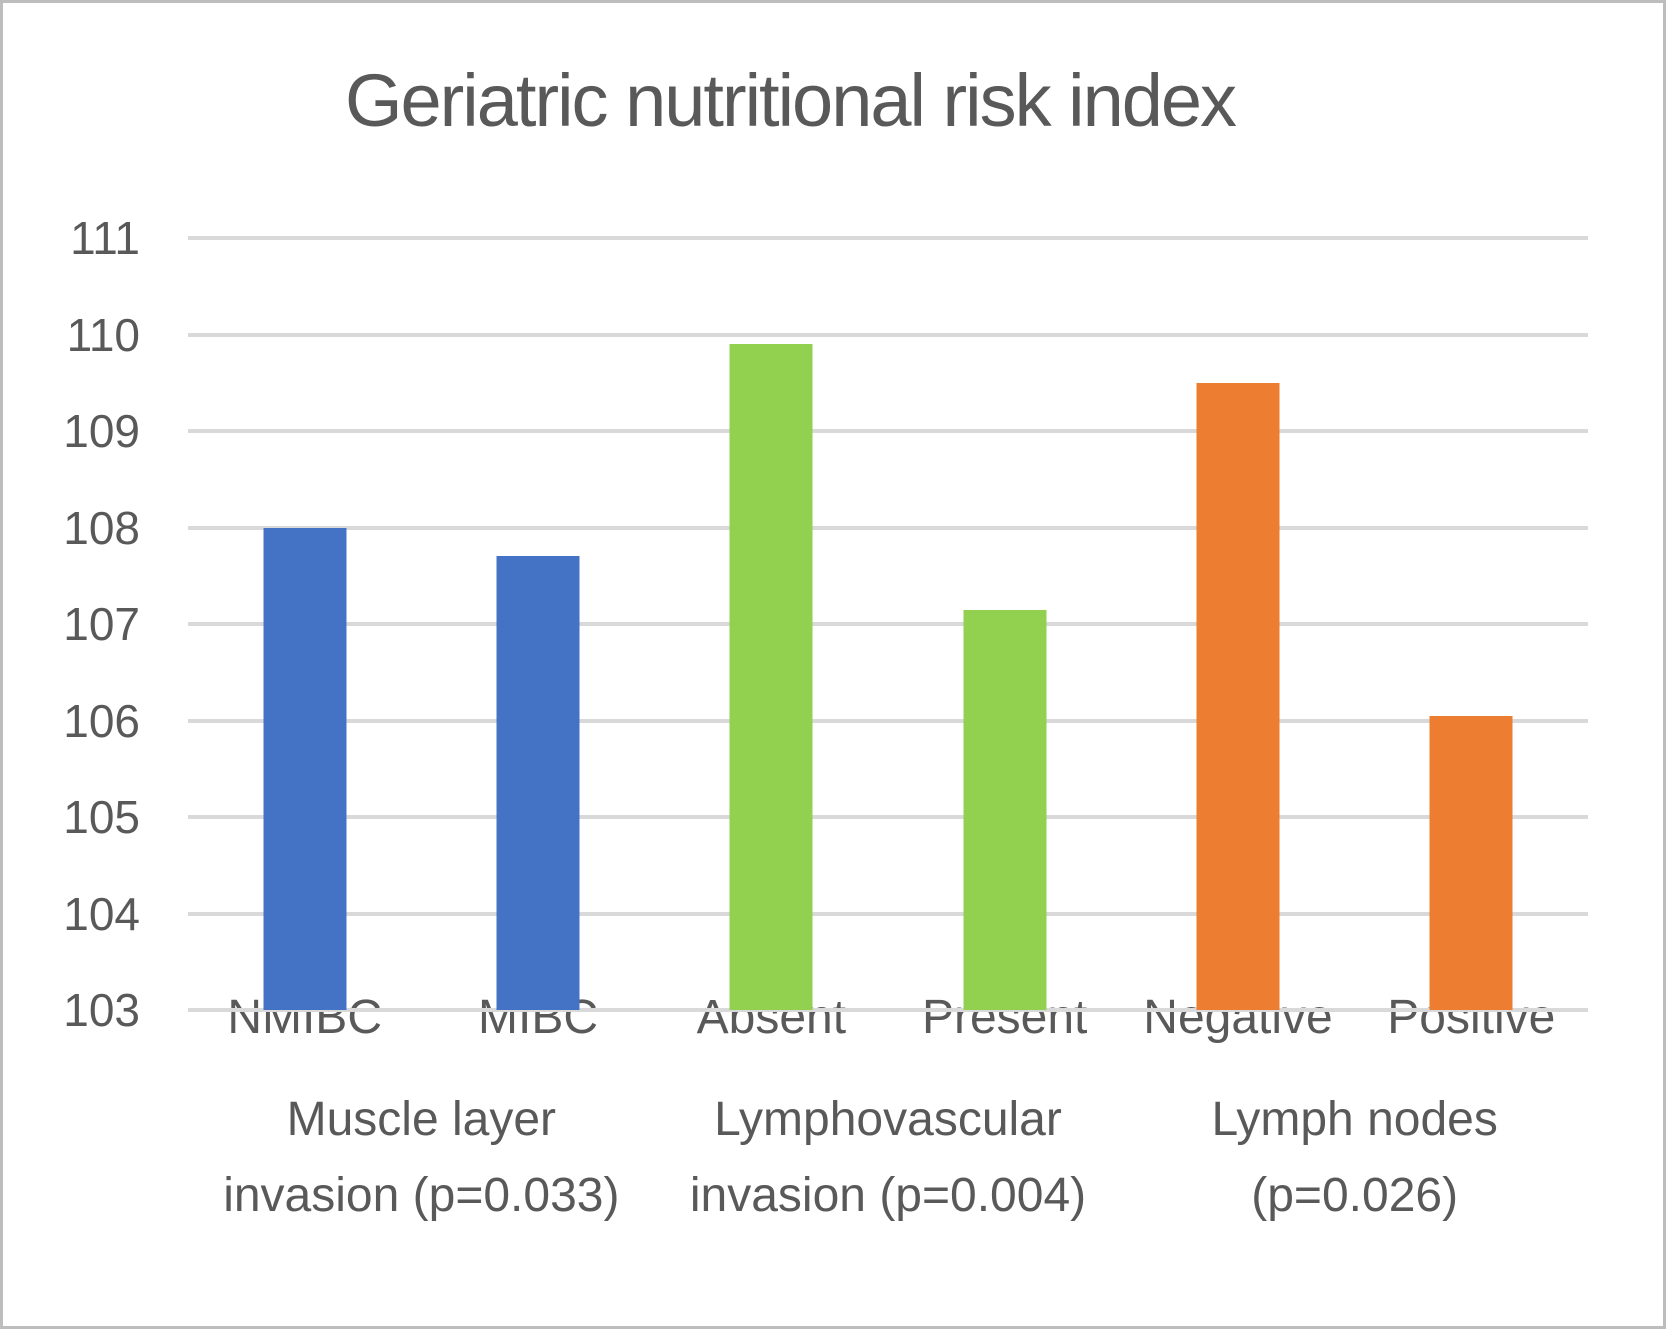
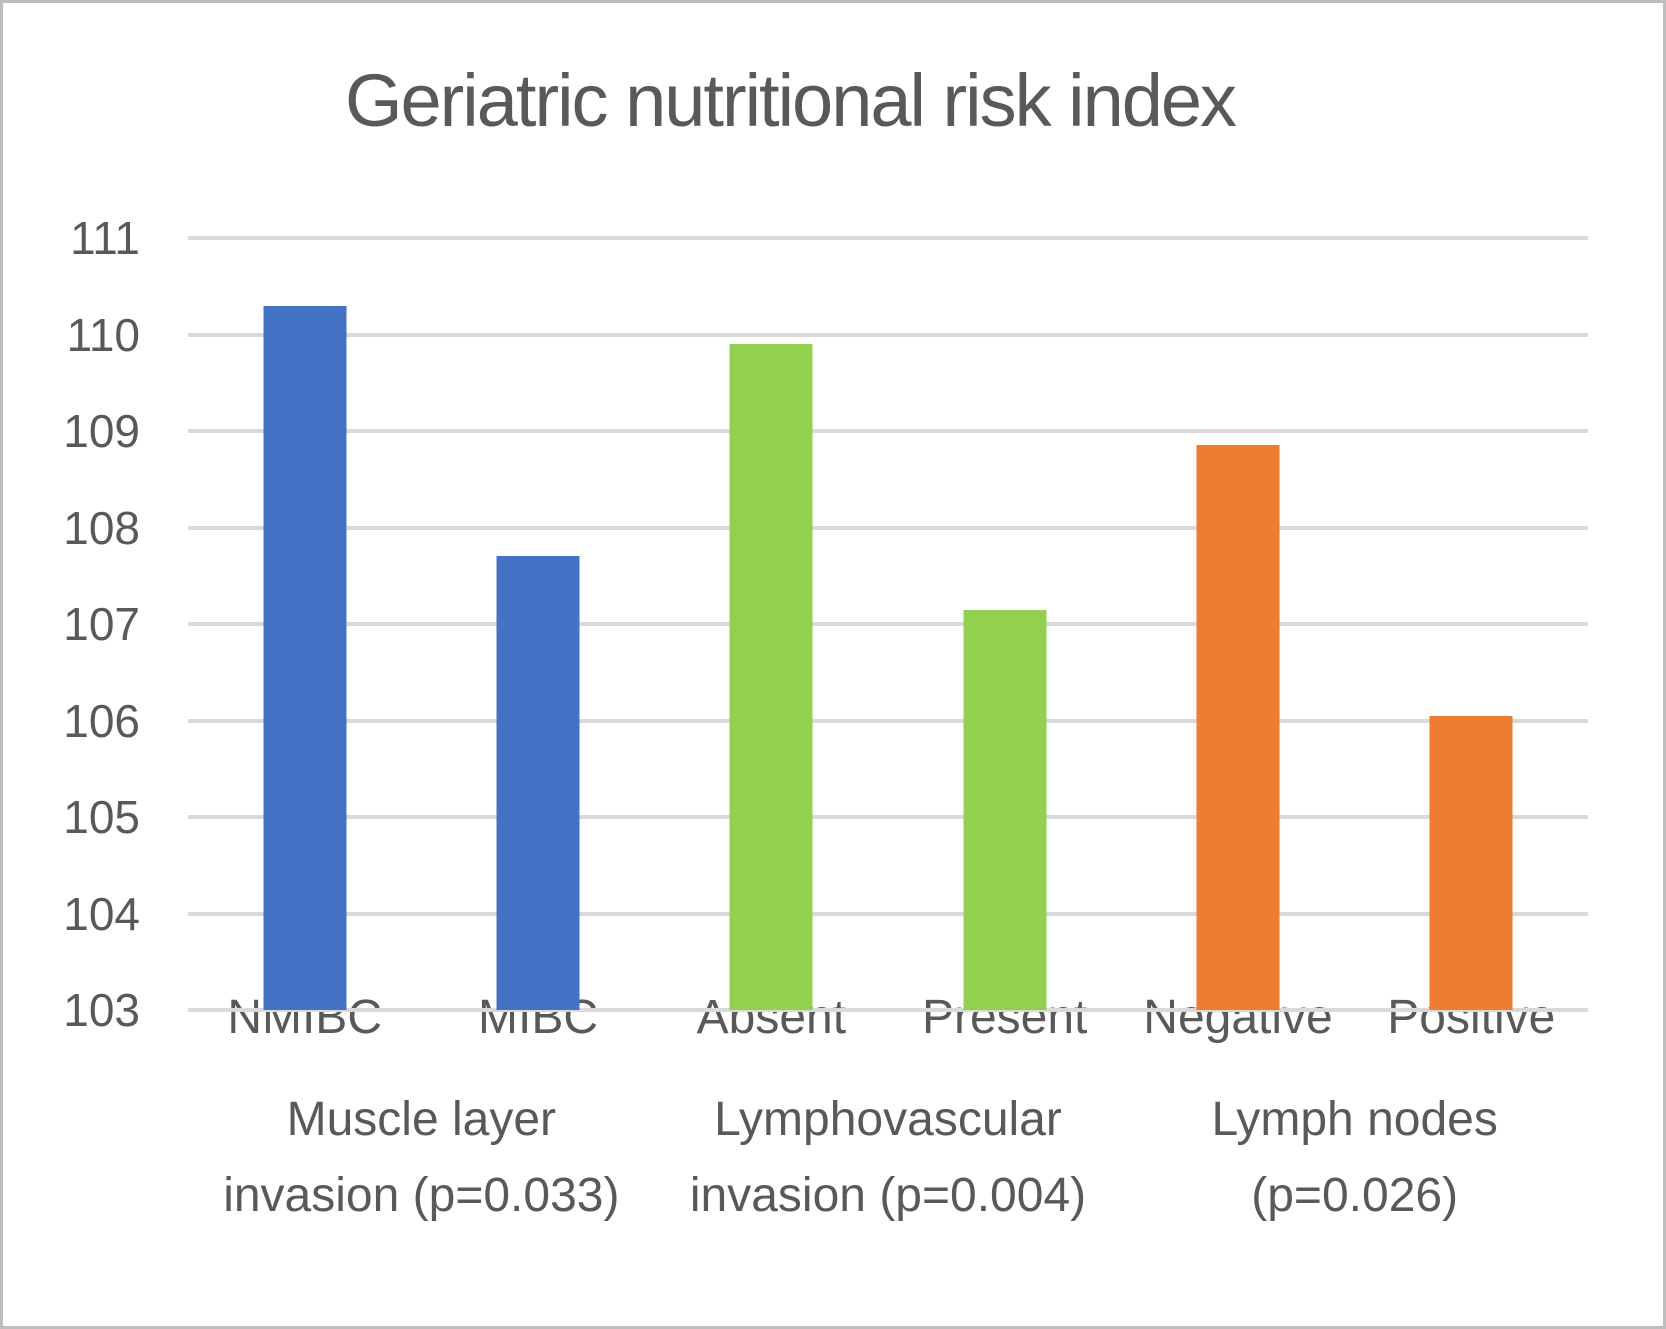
NMIBC: 108.0 -> 110.3
Negative: 109.5 -> 108.8
